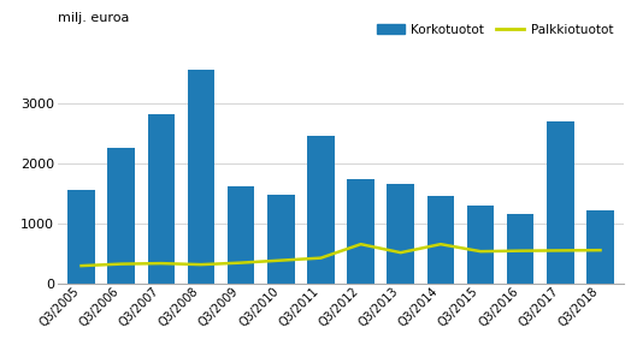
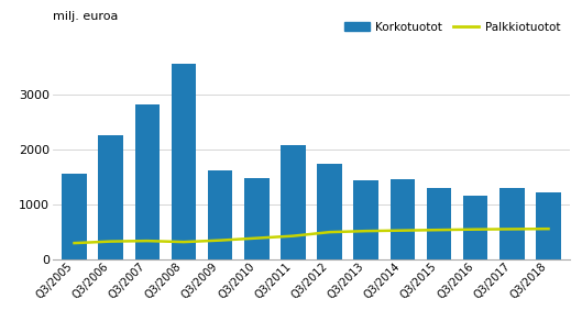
Korkotuotot/Q3/2011: 2450 -> 2080
Palkkiotuotot/Q3/2012: 650 -> 490
Korkotuotot/Q3/2013: 1650 -> 1430
Palkkiotuotot/Q3/2014: 650 -> 520
Korkotuotot/Q3/2017: 2700 -> 1290
